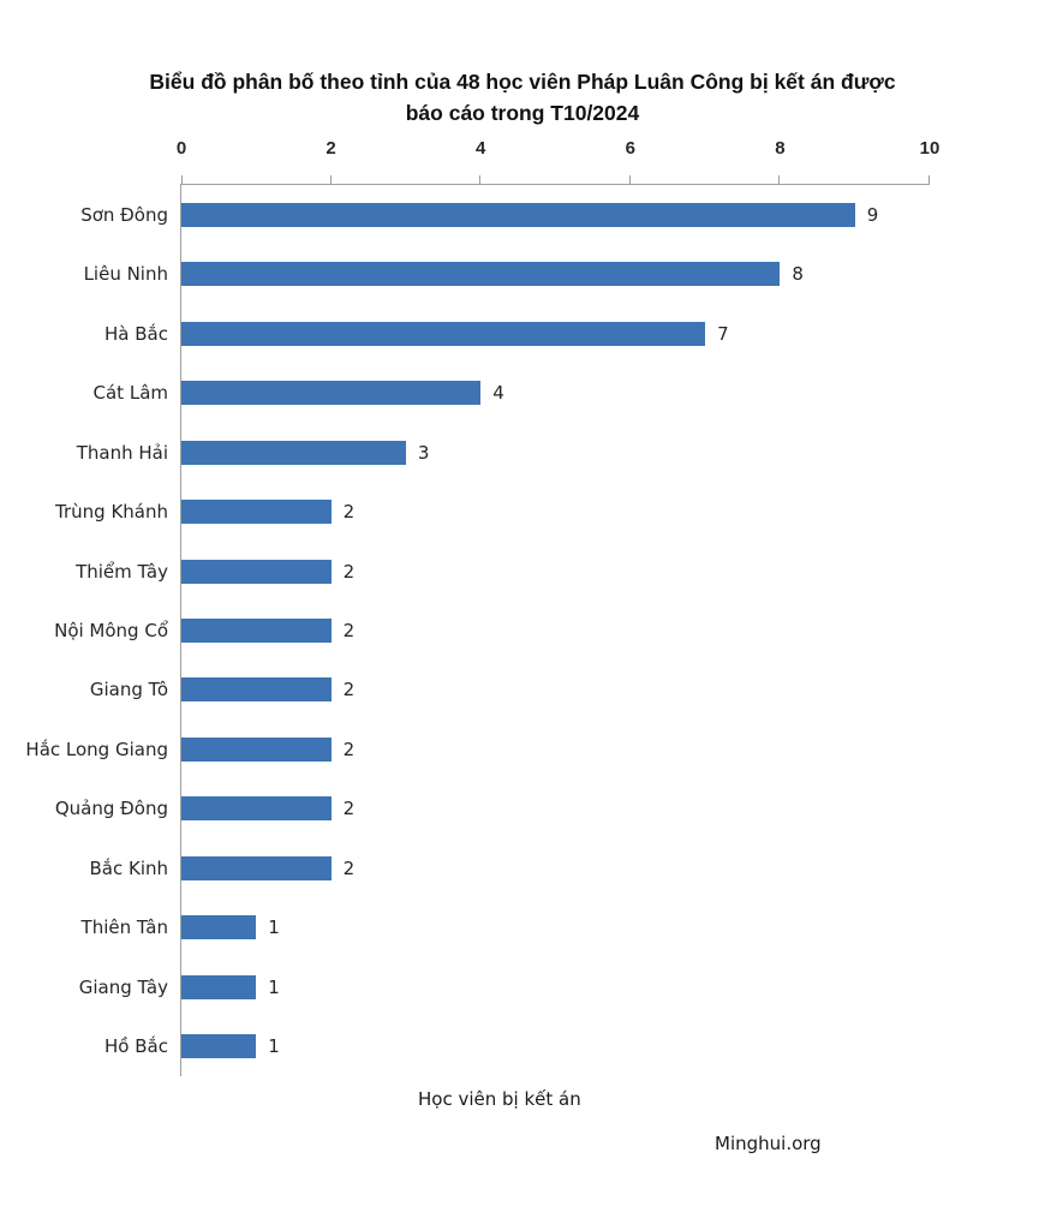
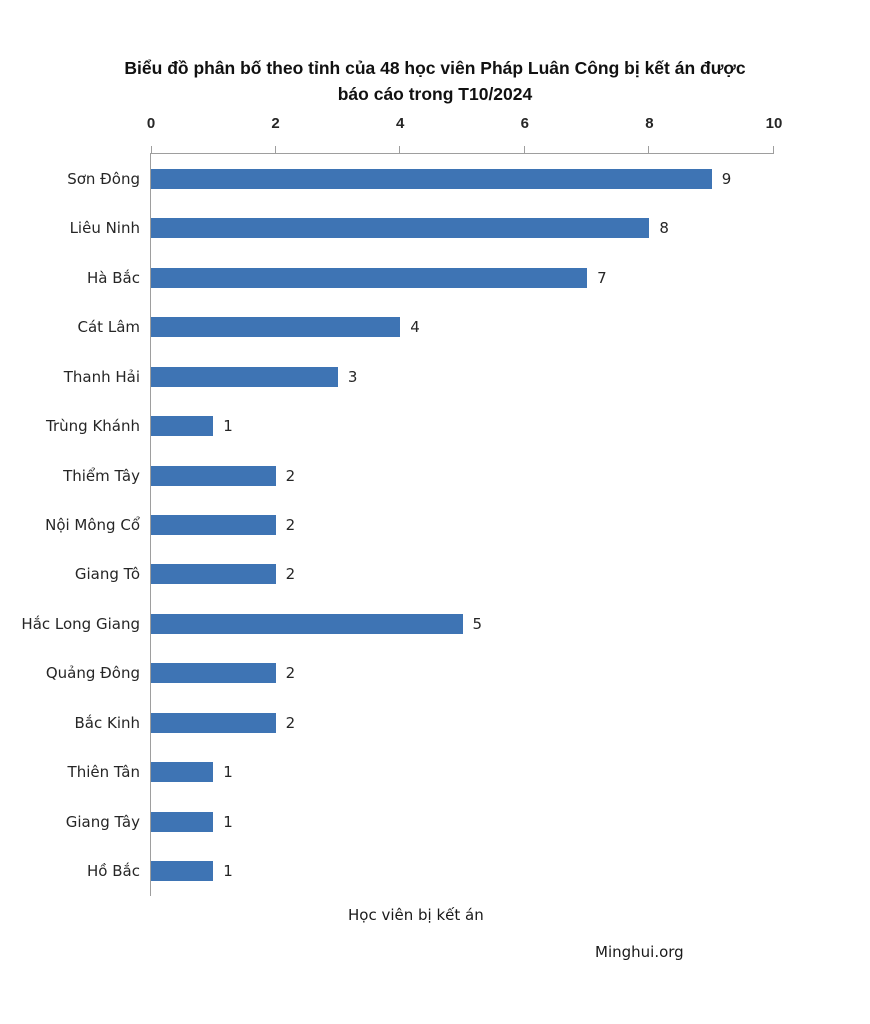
Trùng Khánh: 2 -> 1
Hắc Long Giang: 2 -> 5
